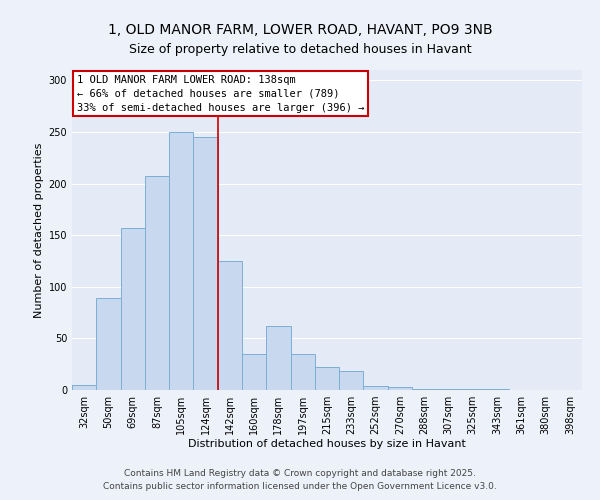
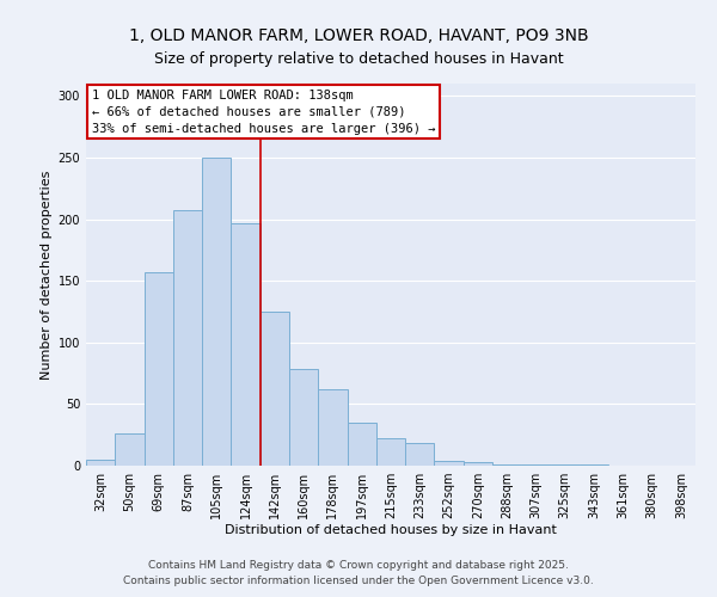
50sqm: 89 -> 26
124sqm: 245 -> 197
160sqm: 35 -> 78
